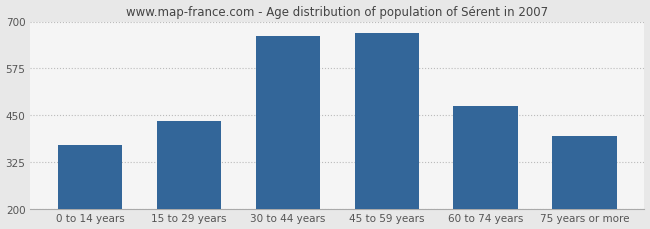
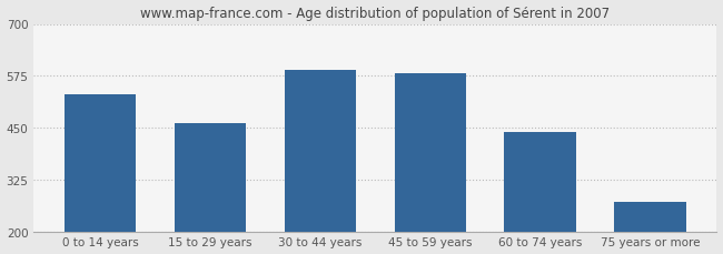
0 to 14 years: 370 -> 530
15 to 29 years: 435 -> 460
30 to 44 years: 660 -> 590
45 to 59 years: 670 -> 582
60 to 74 years: 475 -> 440
75 years or more: 395 -> 272
